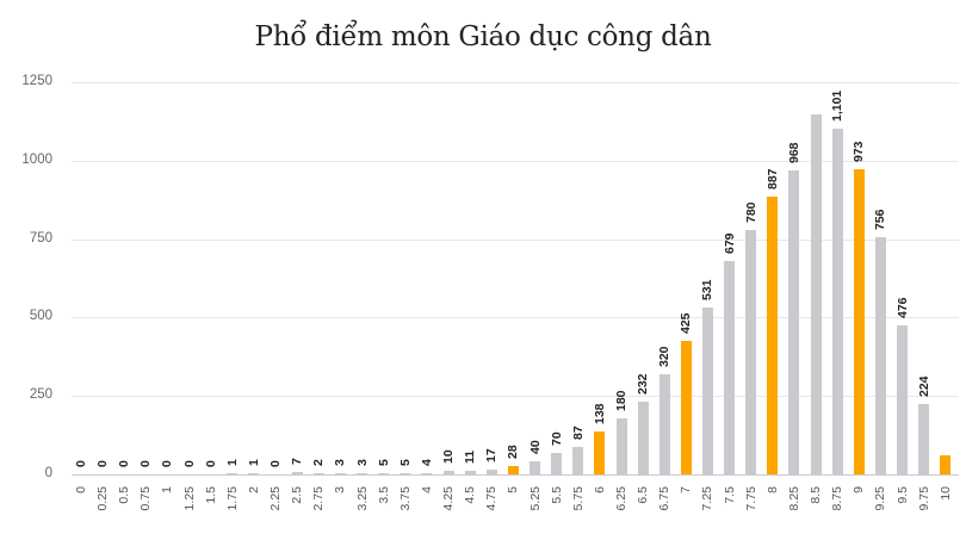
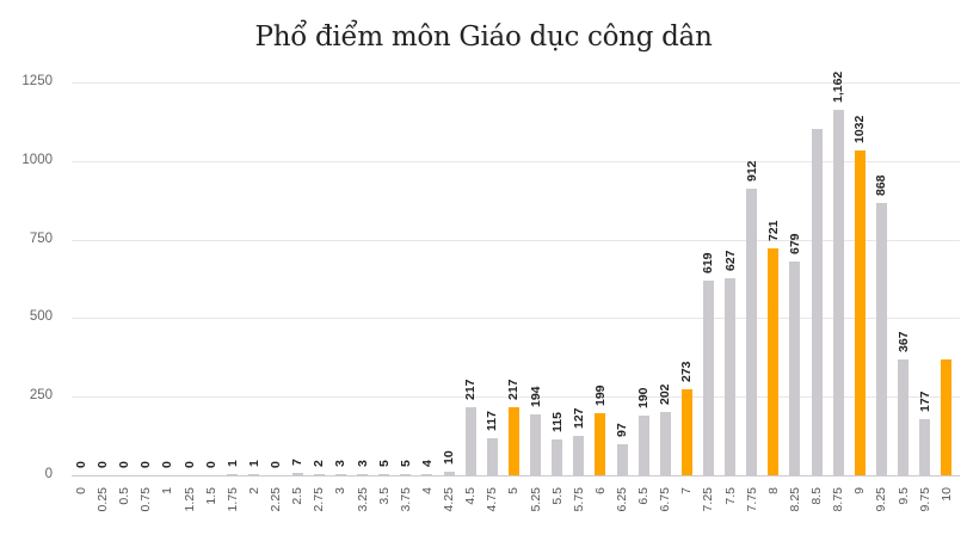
4.5: 11 -> 217
4.75: 17 -> 117
5: 28 -> 217
5.25: 40 -> 194
5.5: 70 -> 115
5.75: 87 -> 127
6: 138 -> 199
6.25: 180 -> 97
6.5: 232 -> 190
6.75: 320 -> 202
7: 425 -> 273
7.25: 531 -> 619
7.5: 679 -> 627
7.75: 780 -> 912
8: 887 -> 721
8.25: 968 -> 679
8.5: 1150 -> 1100
8.75: 1,101 -> 1,162
9: 973 -> 1032
9.25: 756 -> 868
9.5: 476 -> 367
9.75: 224 -> 177
10: 60 -> 370
